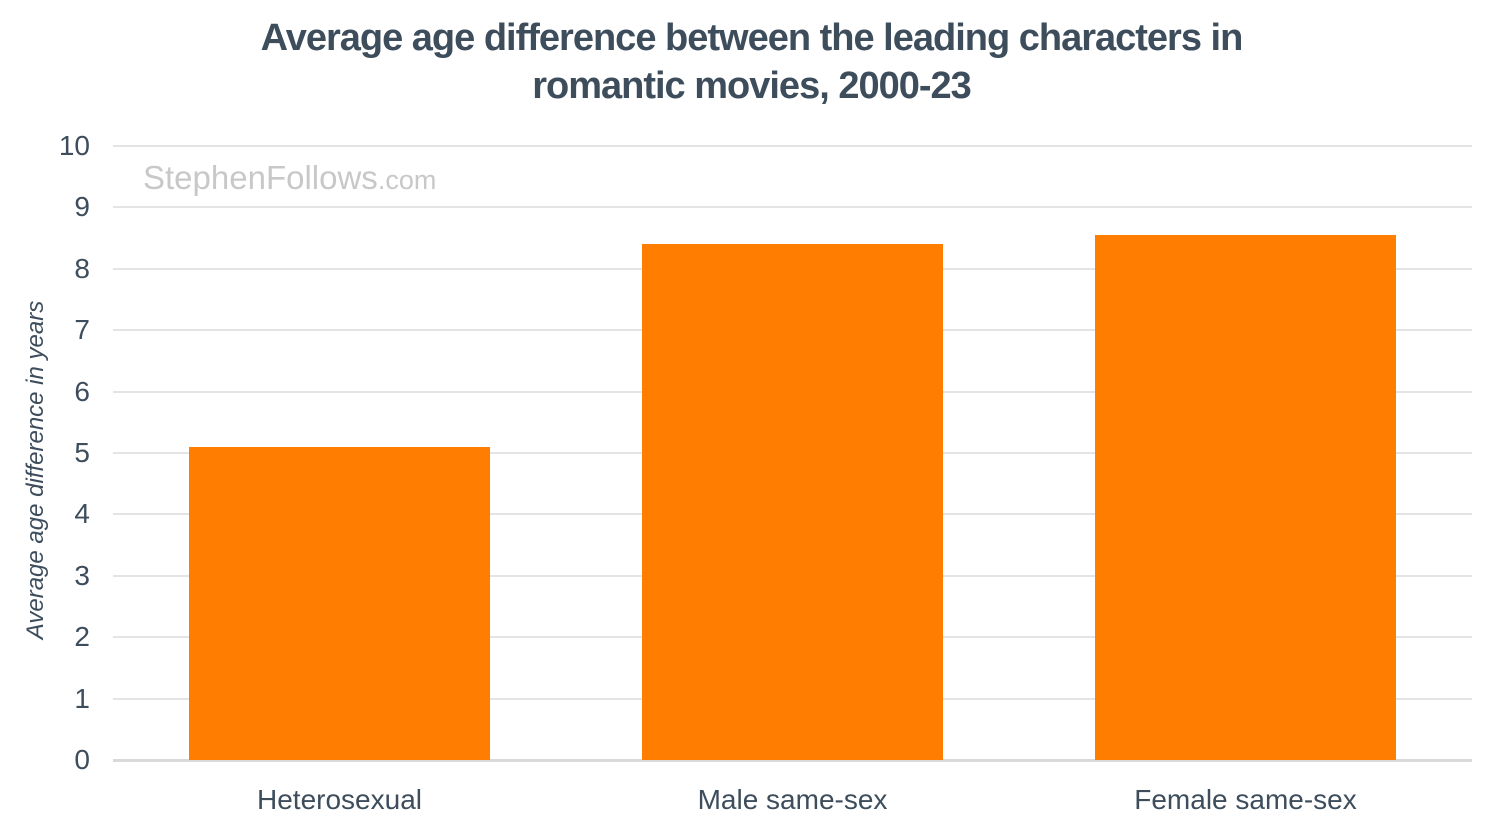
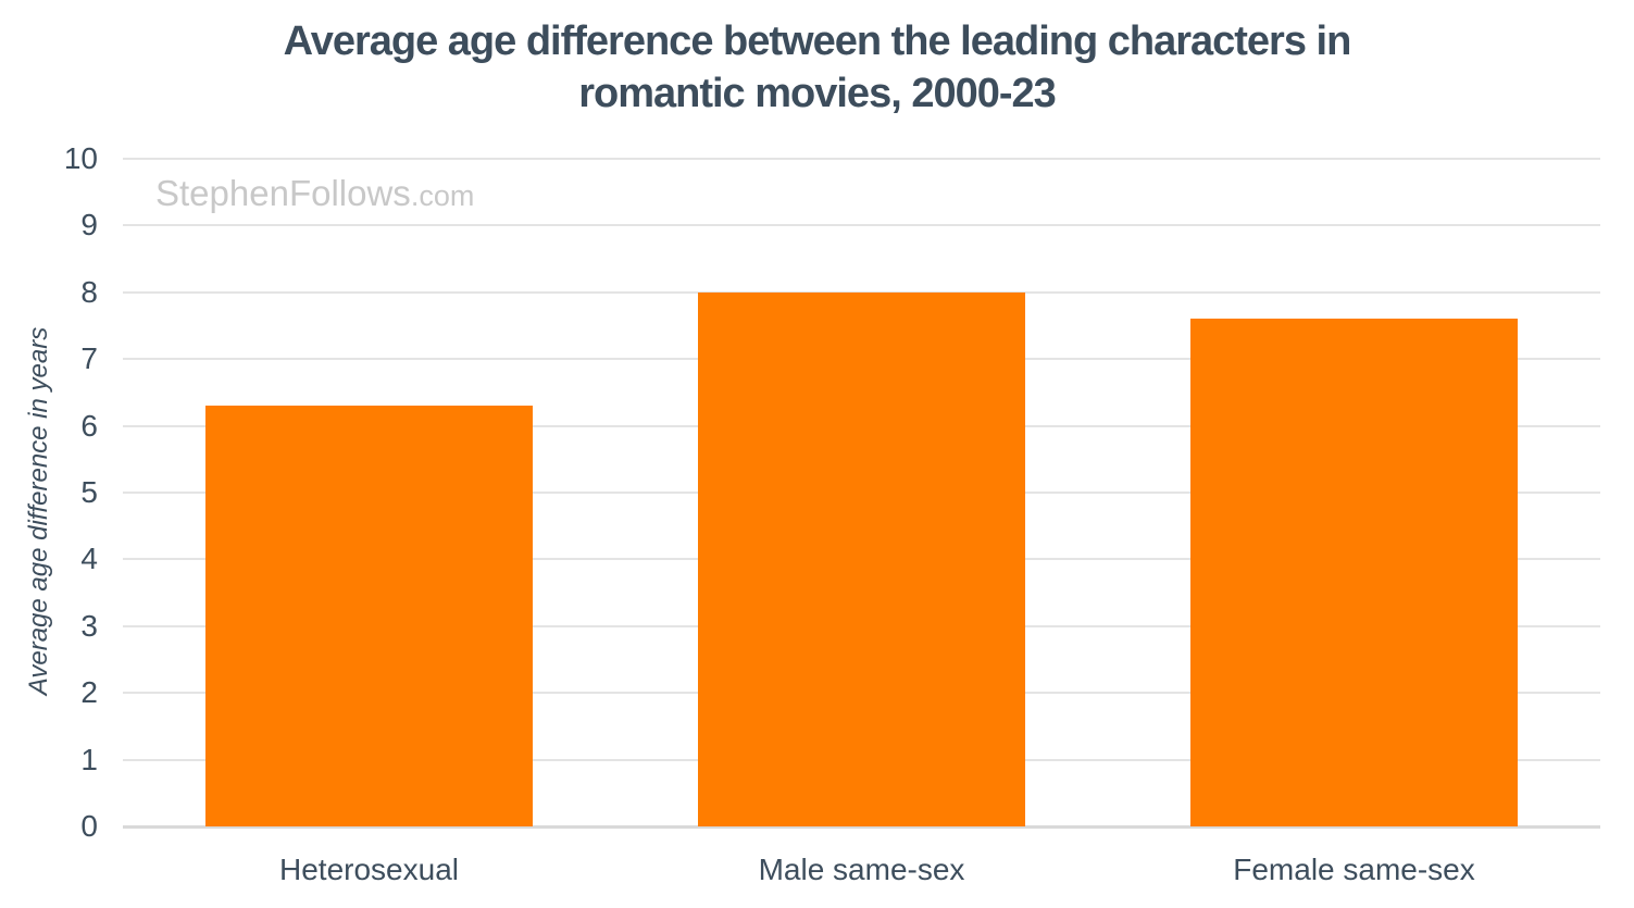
Heterosexual: 5.1 -> 6.3
Male same-sex: 8.4 -> 8.0
Female same-sex: 8.6 -> 7.6
